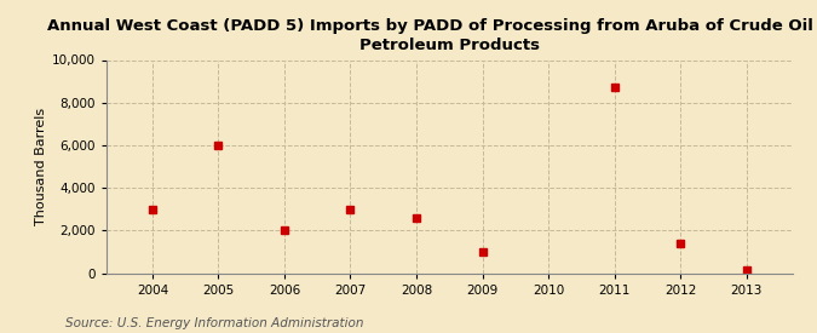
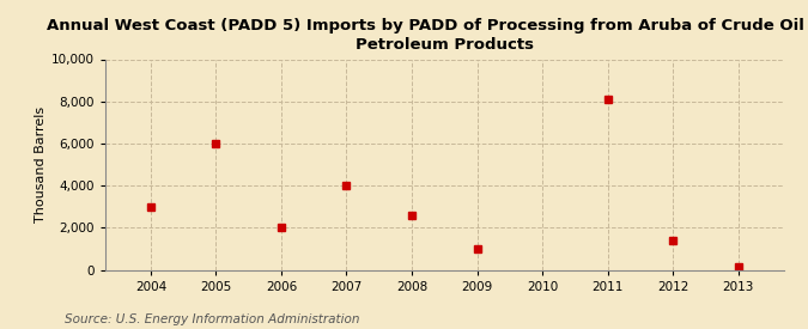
2007: 3,000 -> 4,000
2011: 8,700 -> 8,100
